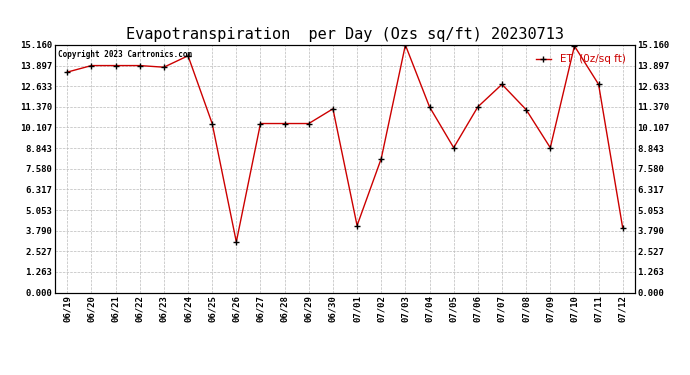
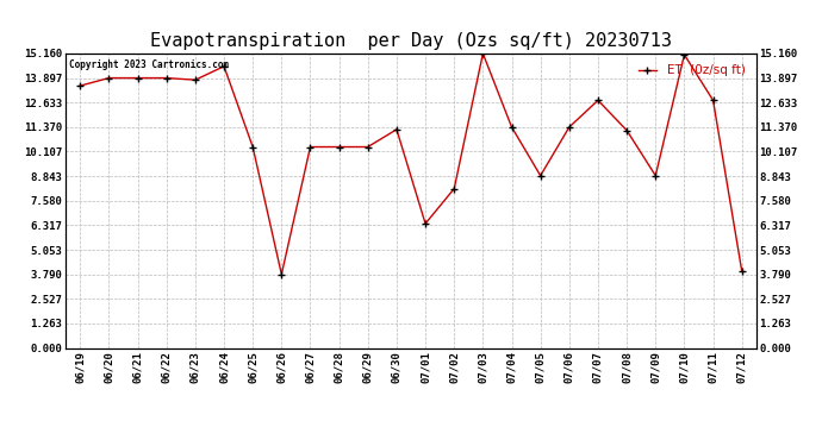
06/26: 3.1 -> 3.8
07/01: 4.1 -> 6.4
